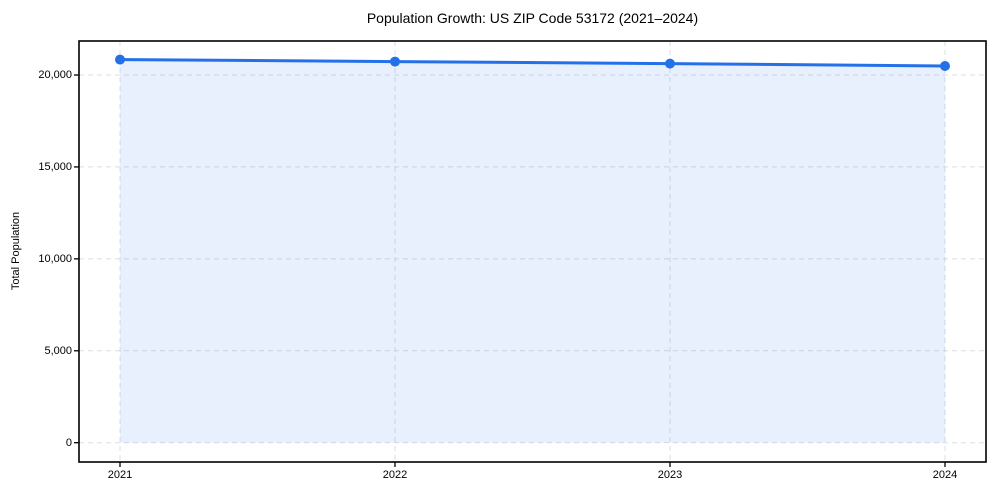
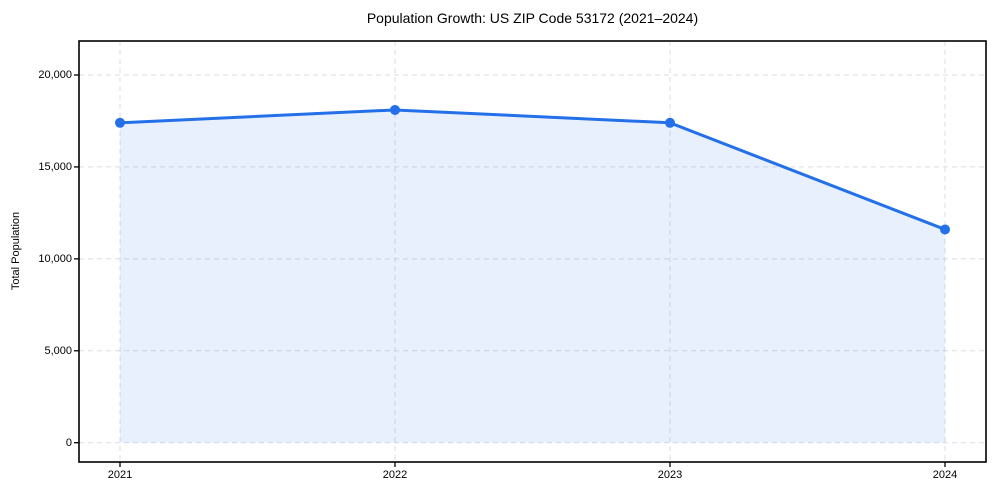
2021: 20800 -> 17400
2022: 20700 -> 18100
2023: 20600 -> 17400
2024: 20500 -> 11600
